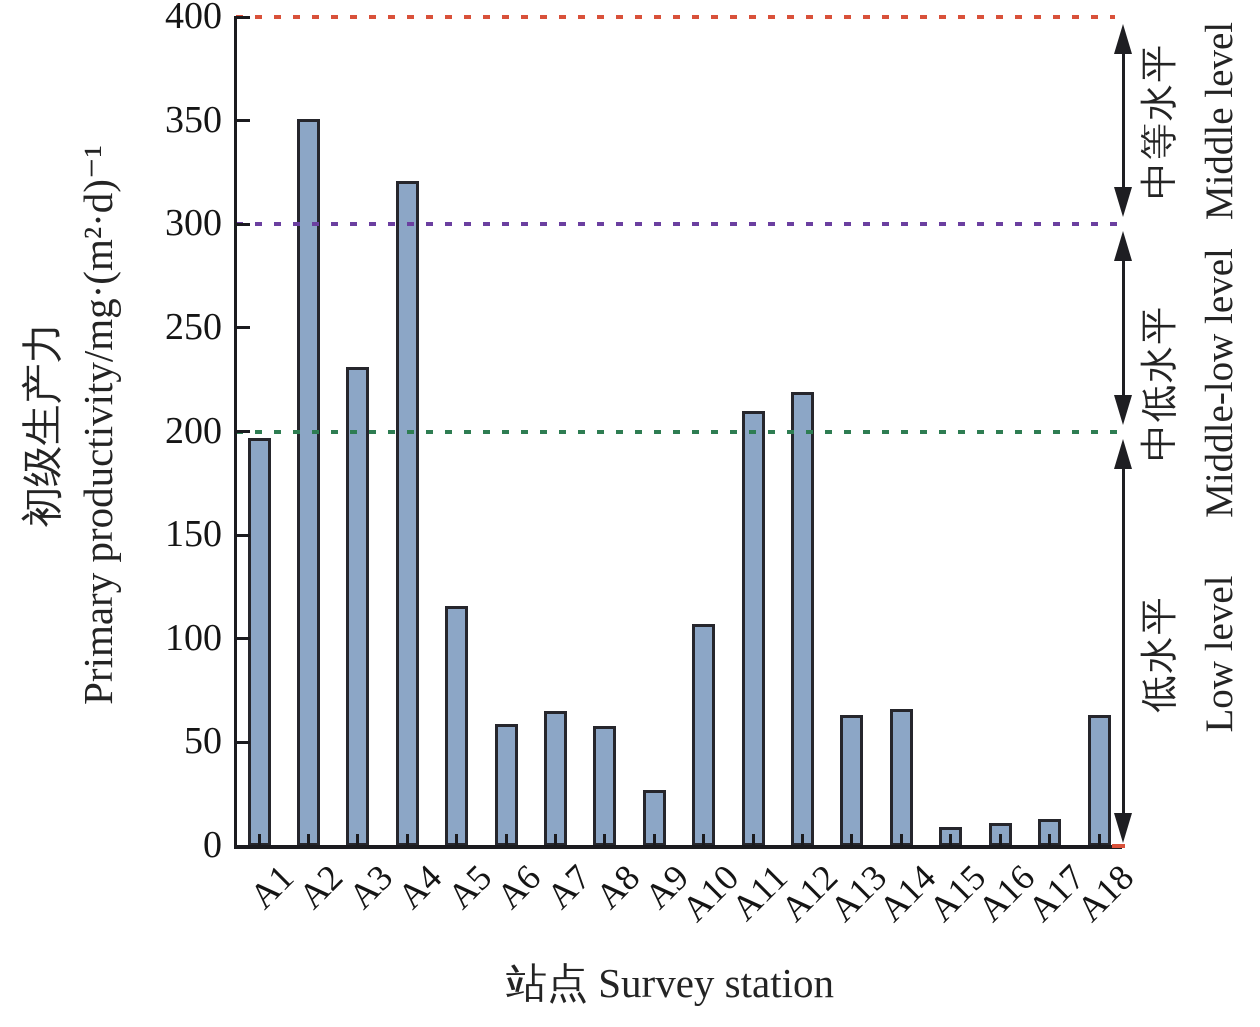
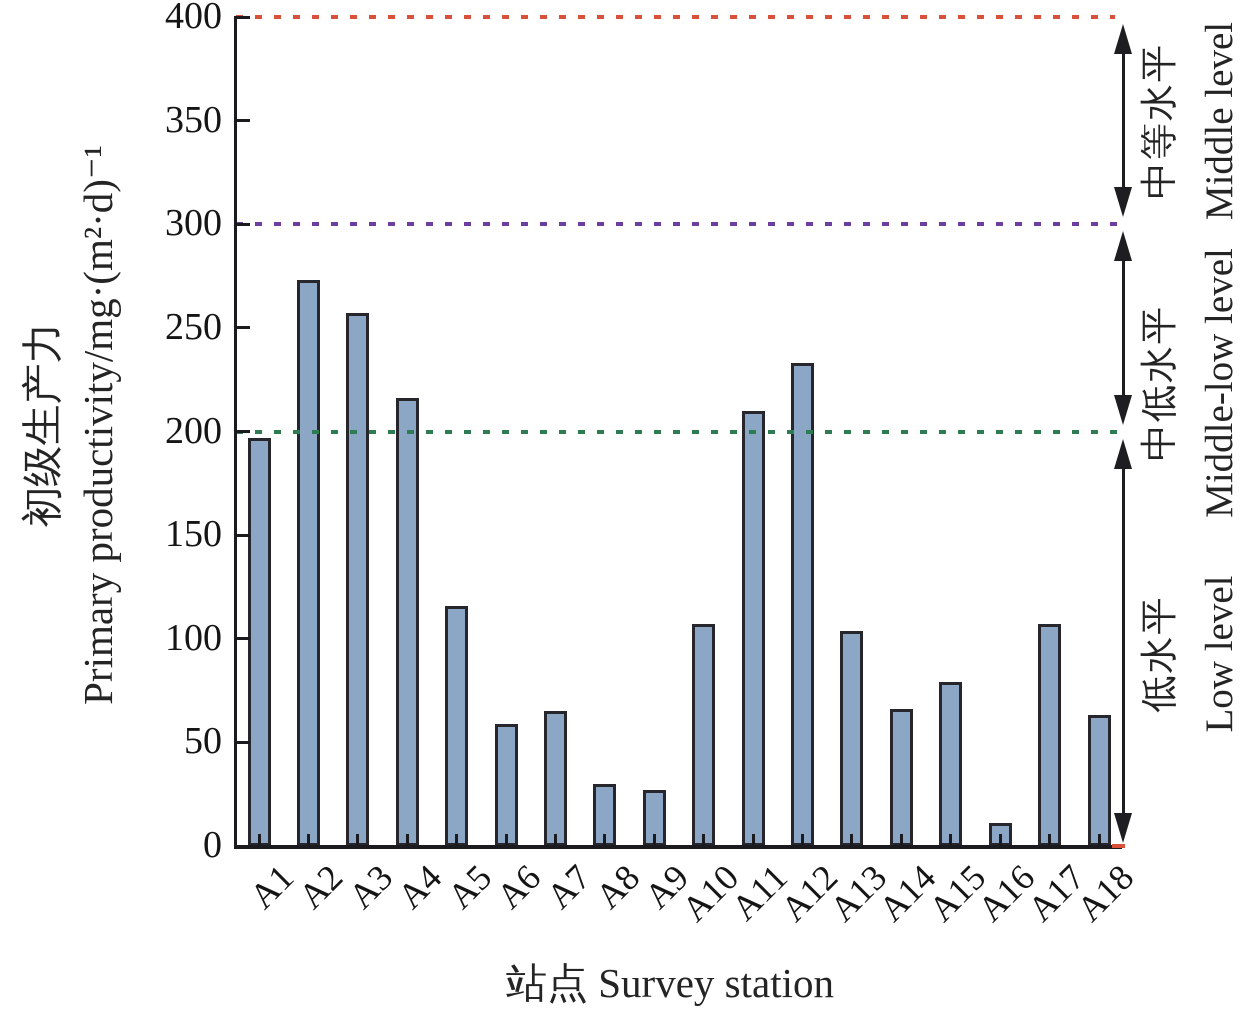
A2: 351 -> 273
A3: 231 -> 257
A4: 321 -> 216
A8: 58 -> 30
A12: 219 -> 233
A13: 63 -> 104
A15: 9 -> 79
A17: 13 -> 107
